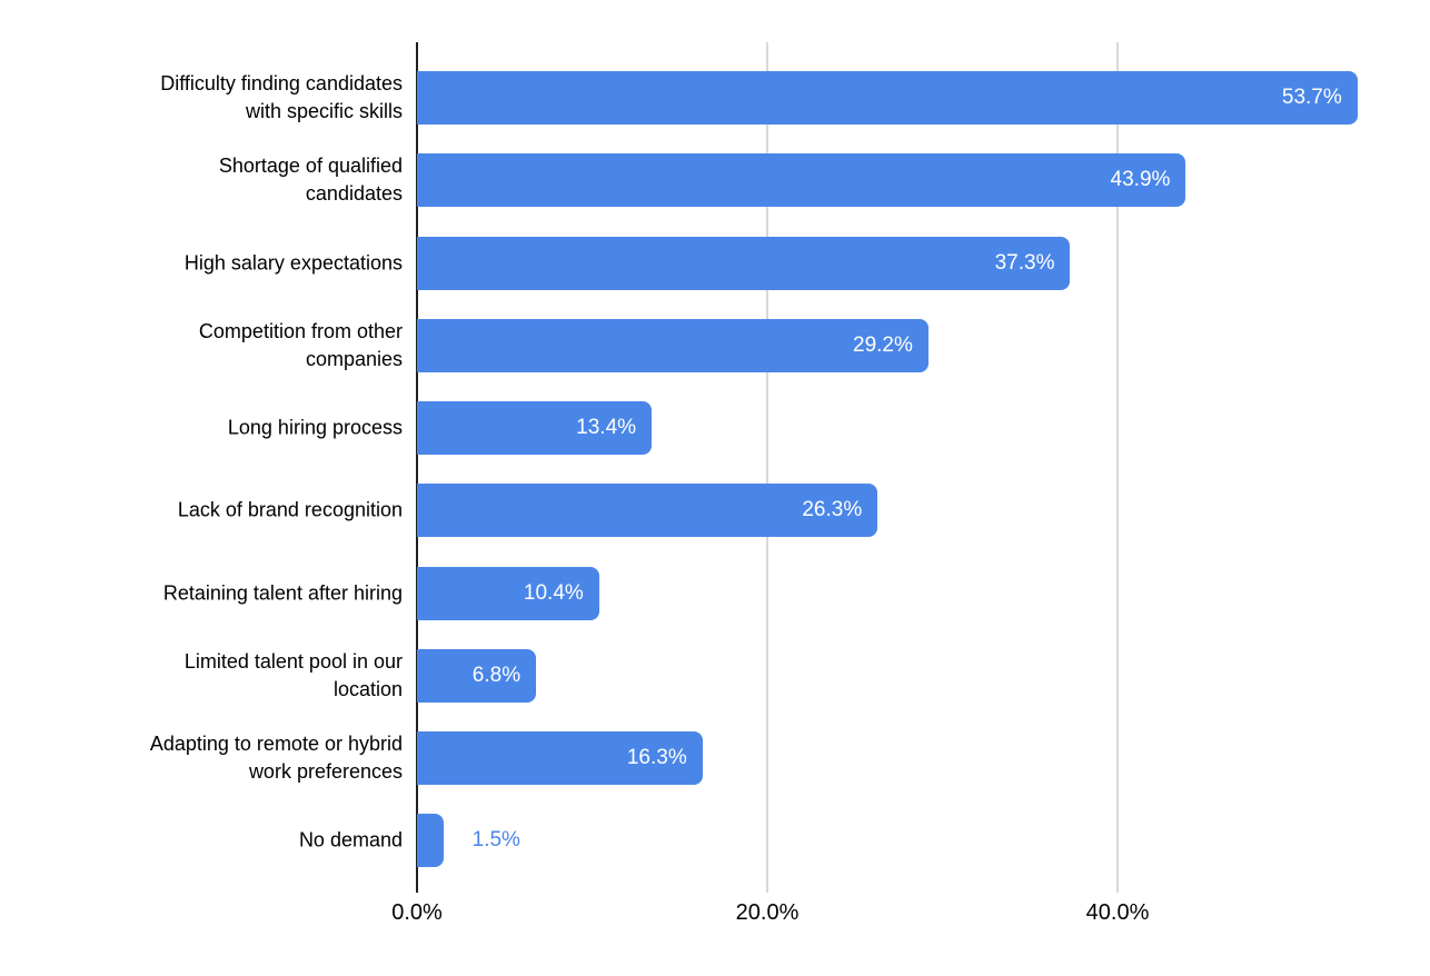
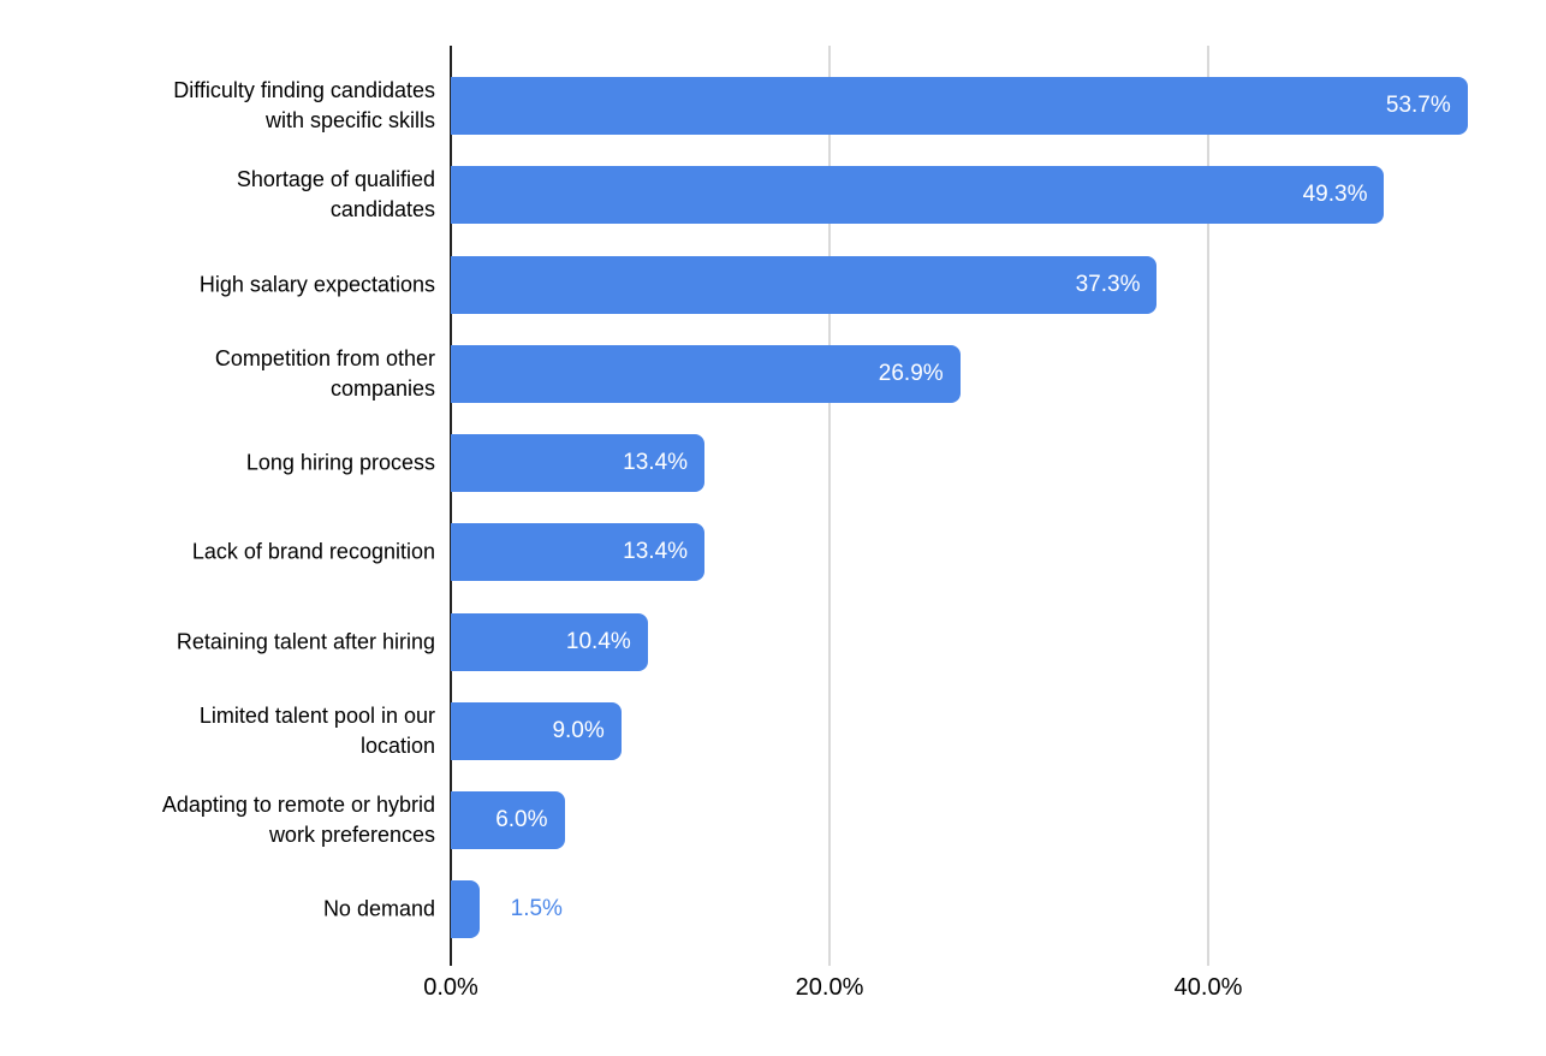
Shortage of qualified candidates: 43.9% -> 49.3%
Competition from other companies: 29.2% -> 26.9%
Lack of brand recognition: 26.3% -> 13.4%
Limited talent pool in our location: 6.8% -> 9.0%
Adapting to remote or hybrid work preferences: 16.3% -> 6.0%
